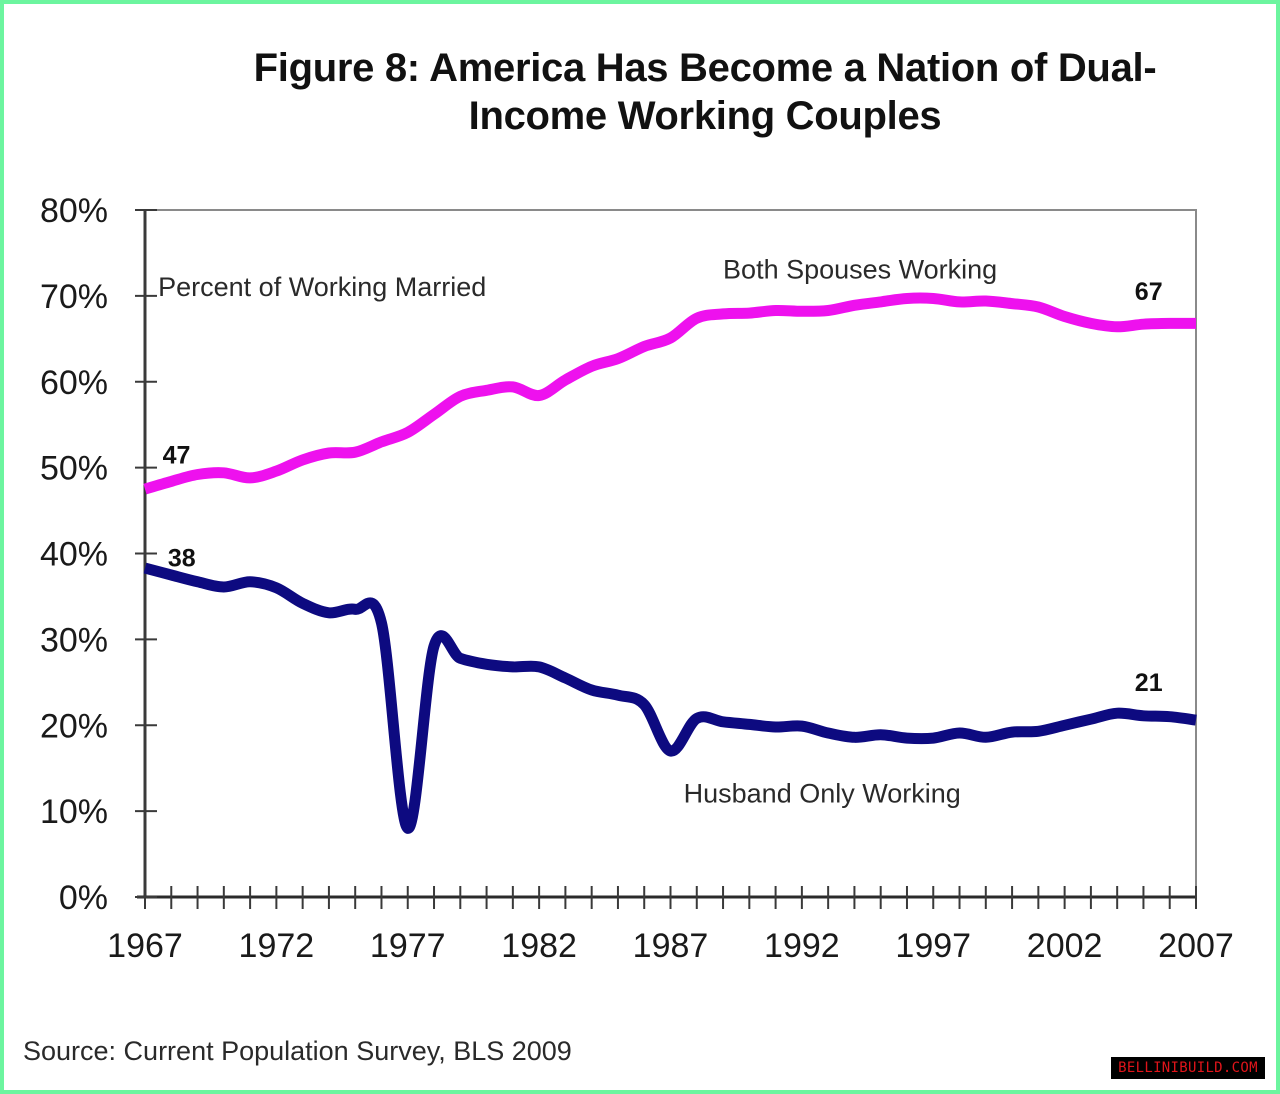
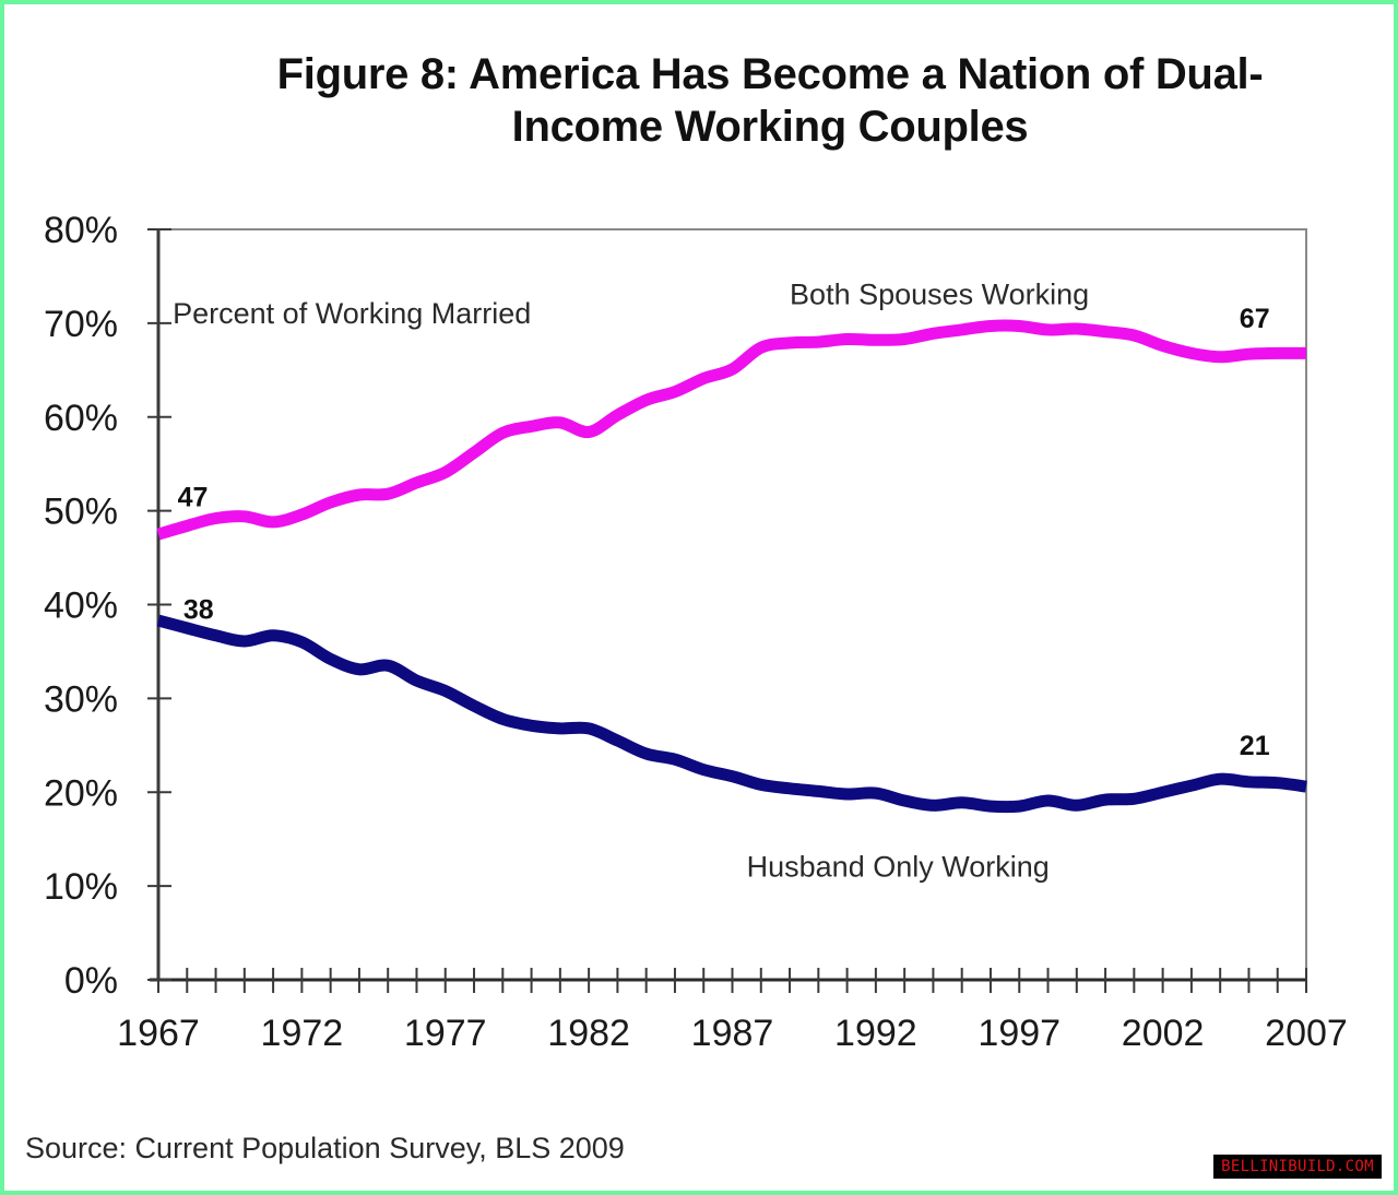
Husband Only Working/1977: 8% -> 31%
Husband Only Working/1987: 17% -> 22%
